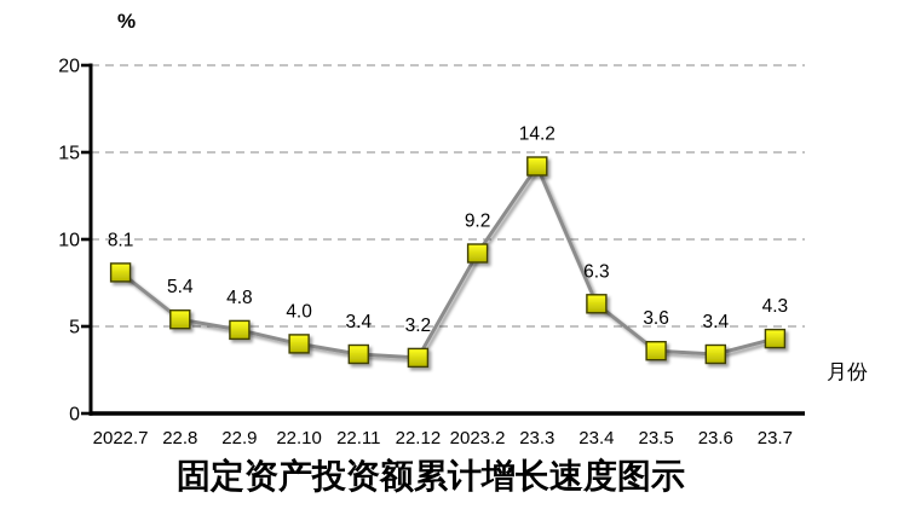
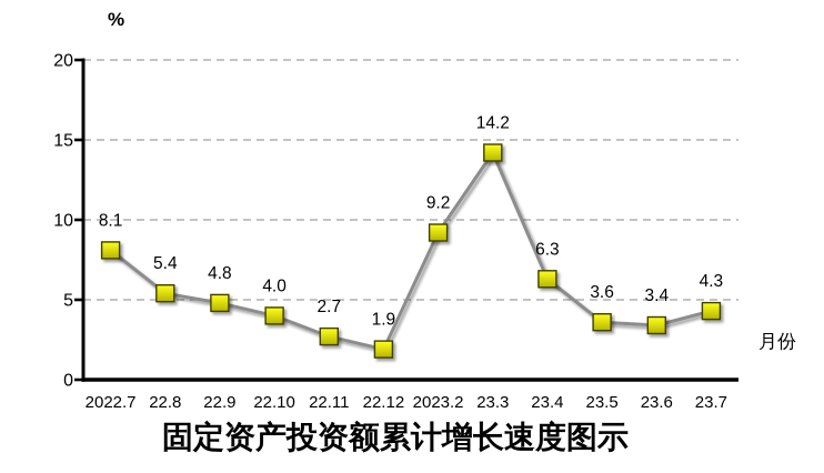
22.11: 3.4 -> 2.7
22.12: 3.2 -> 1.9
